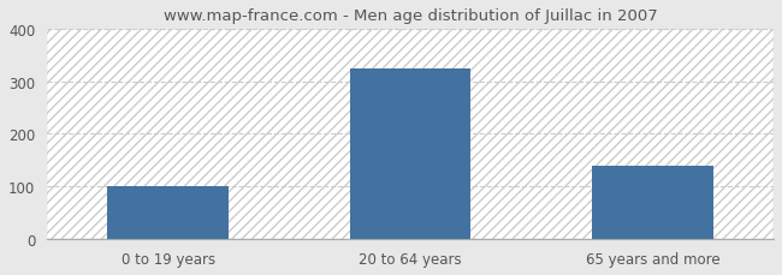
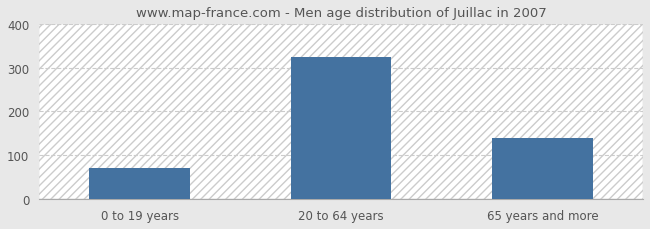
0 to 19 years: 99 -> 70
